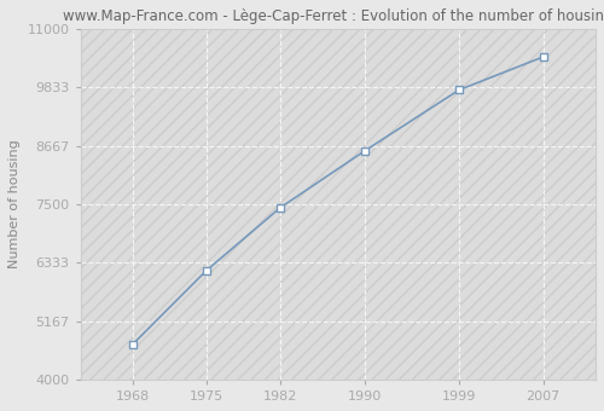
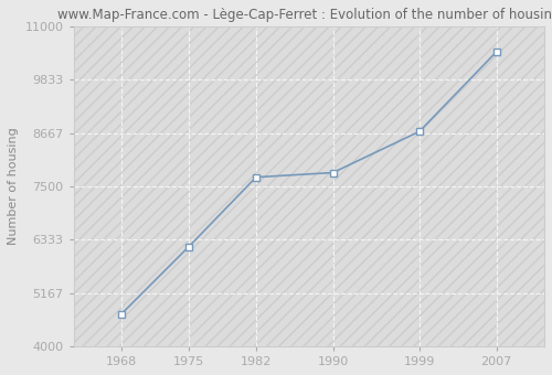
1982: 7430 -> 7700
1990: 8560 -> 7800
1999: 9780 -> 8700
